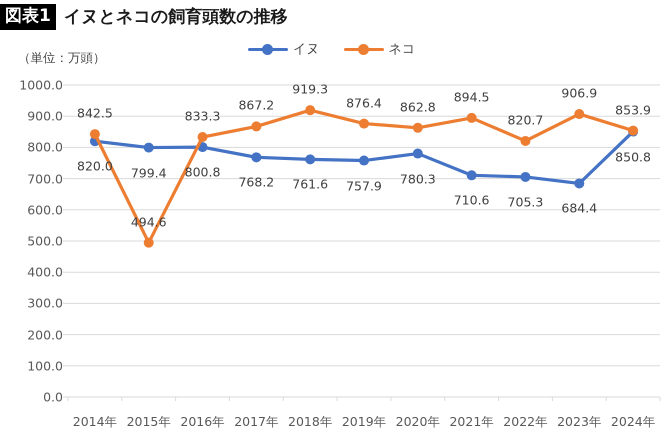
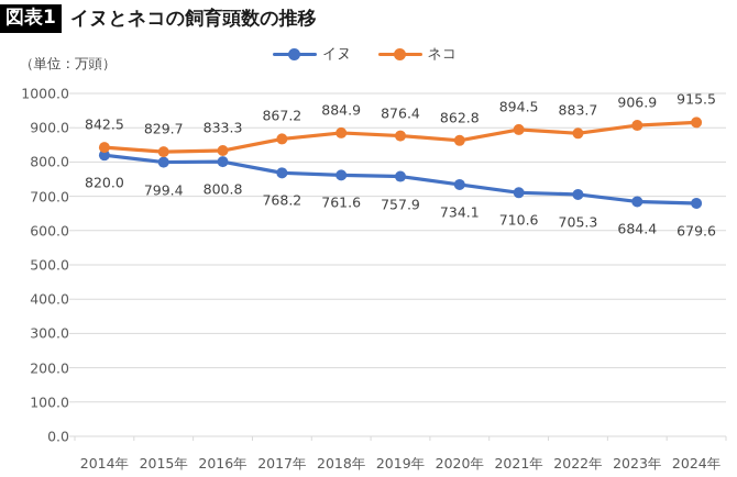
ネコ/2015年: 494.6 -> 829.7
ネコ/2018年: 919.3 -> 884.9
イヌ/2020年: 780.3 -> 734.1
ネコ/2022年: 820.7 -> 883.7
イヌ/2024年: 850.8 -> 679.6
ネコ/2024年: 853.9 -> 915.5
